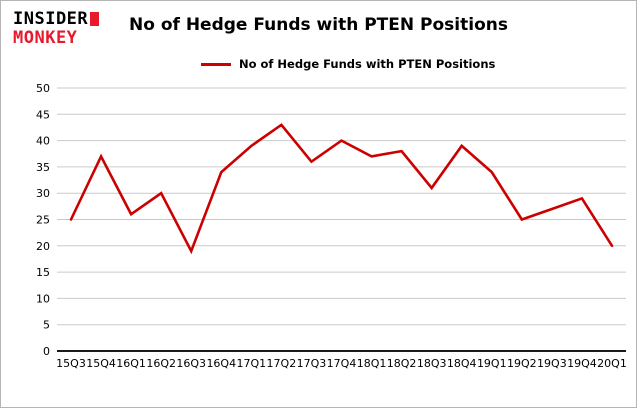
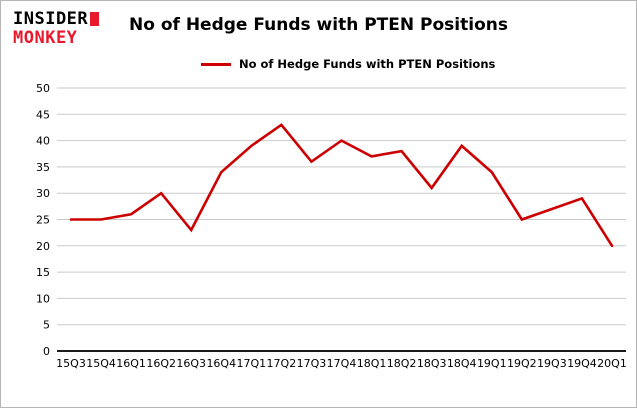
15Q4: 37 -> 25
16Q3: 19 -> 23
